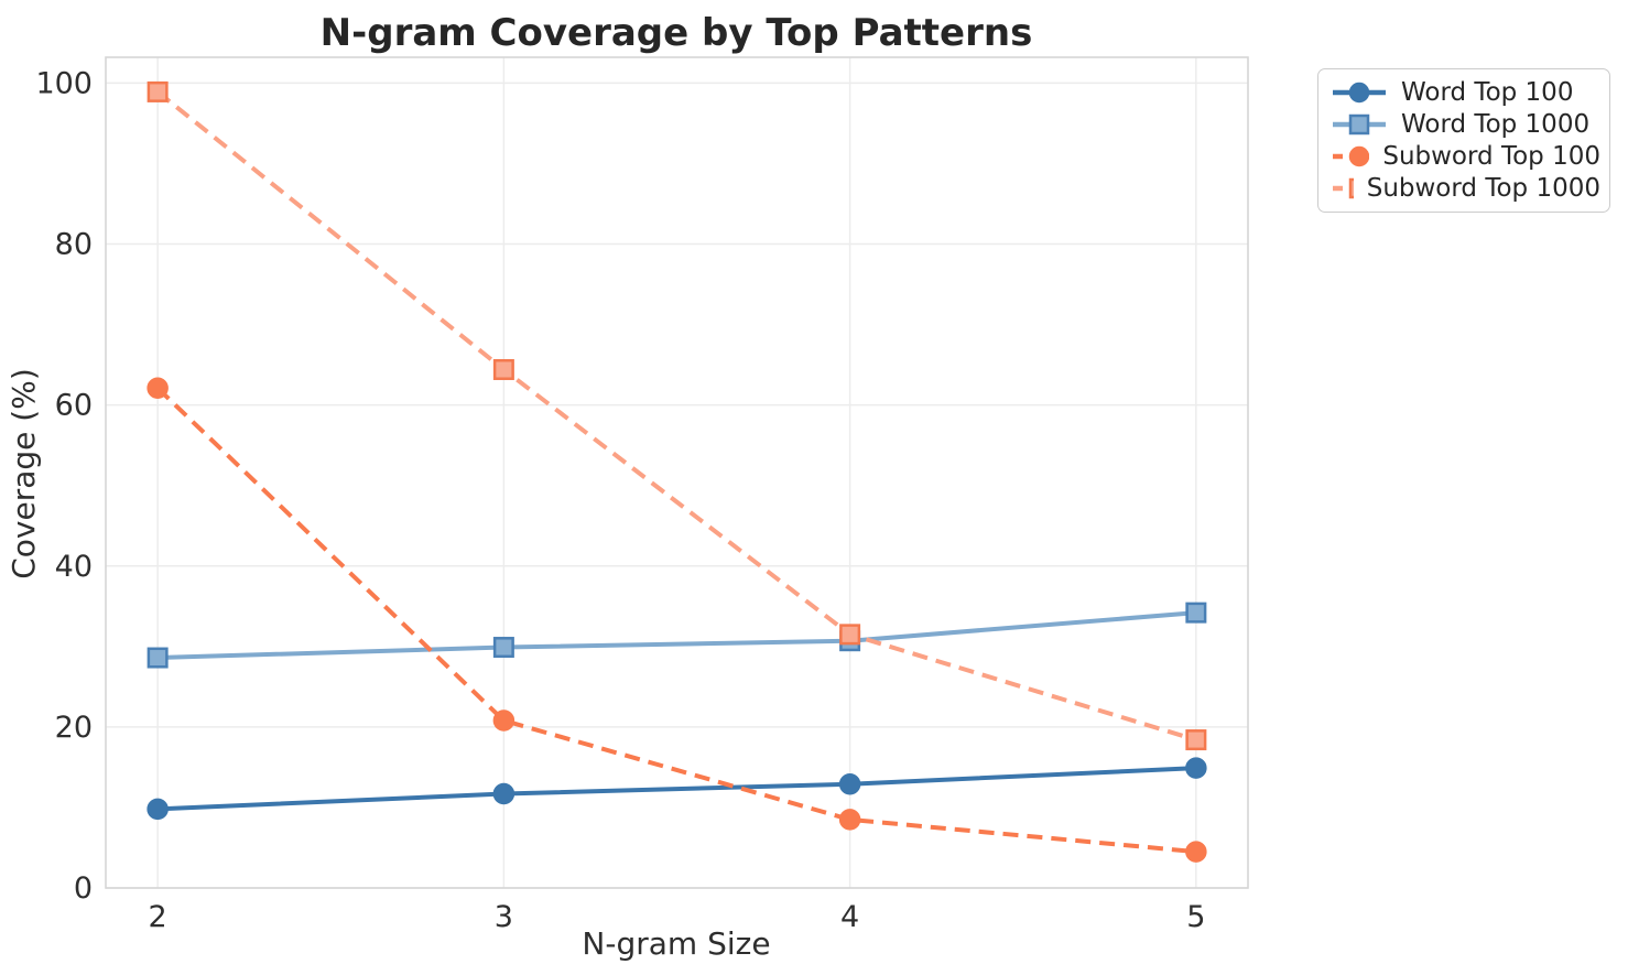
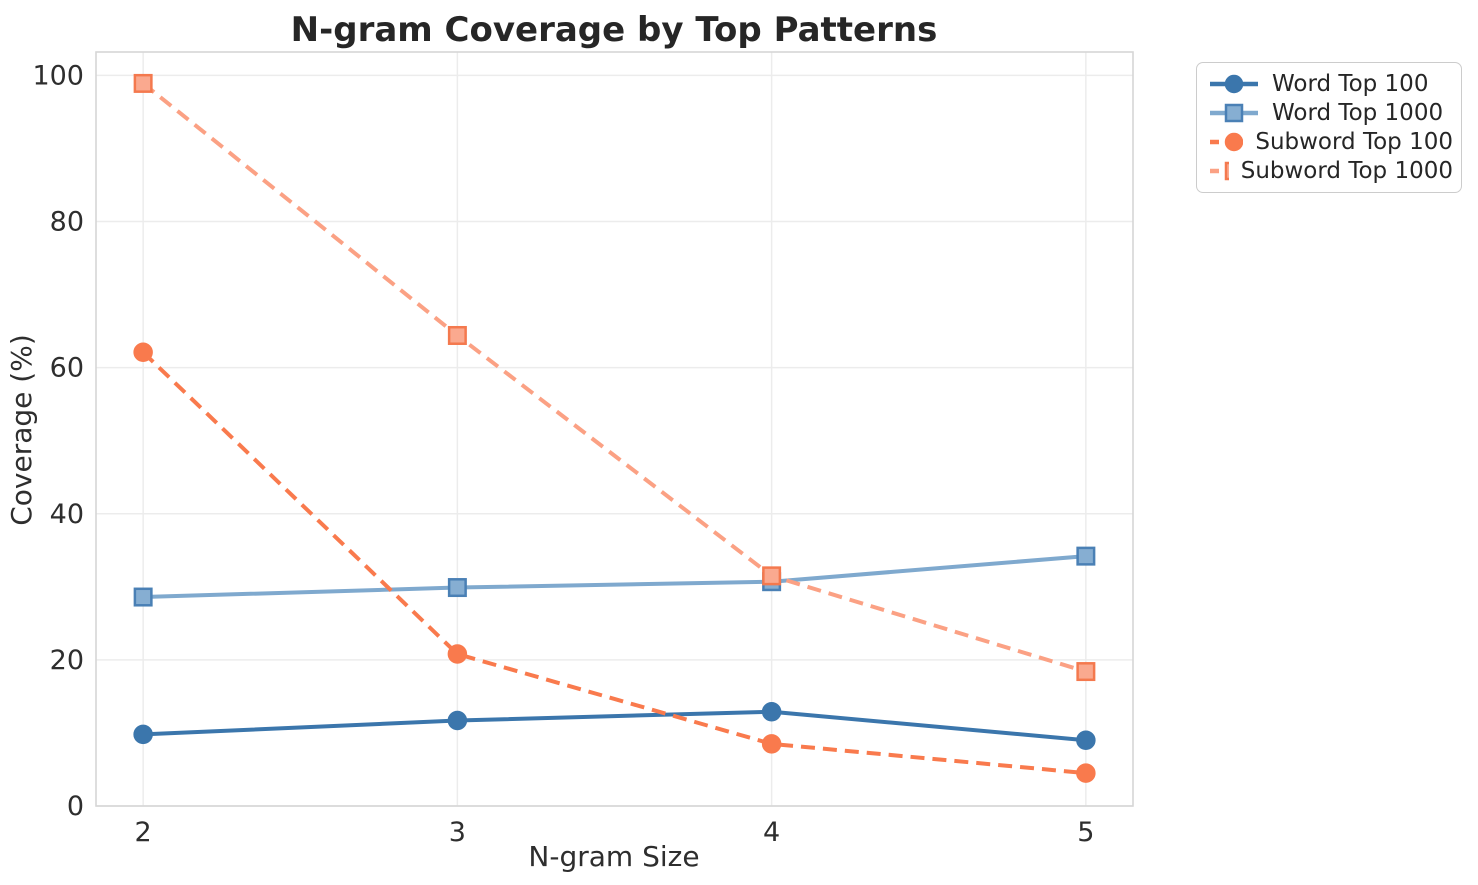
Word Top 100/5: 15 -> 9
